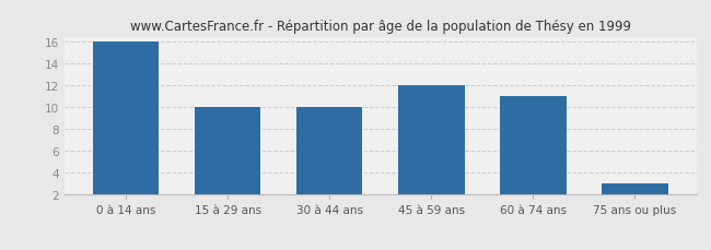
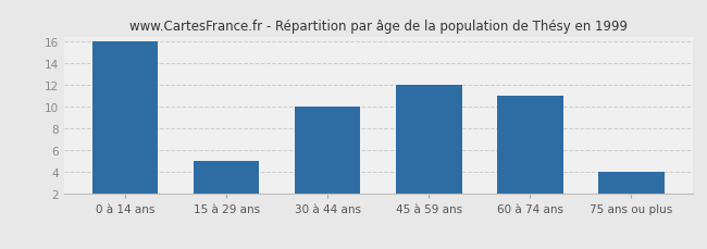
15 à 29 ans: 10 -> 5
75 ans ou plus: 3 -> 4
